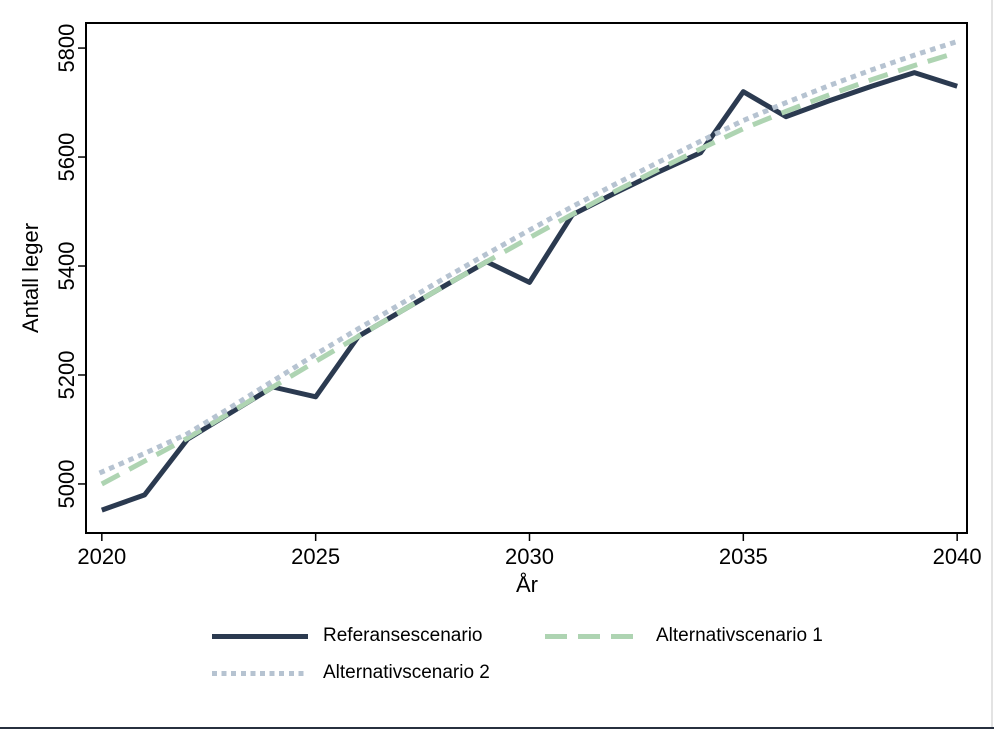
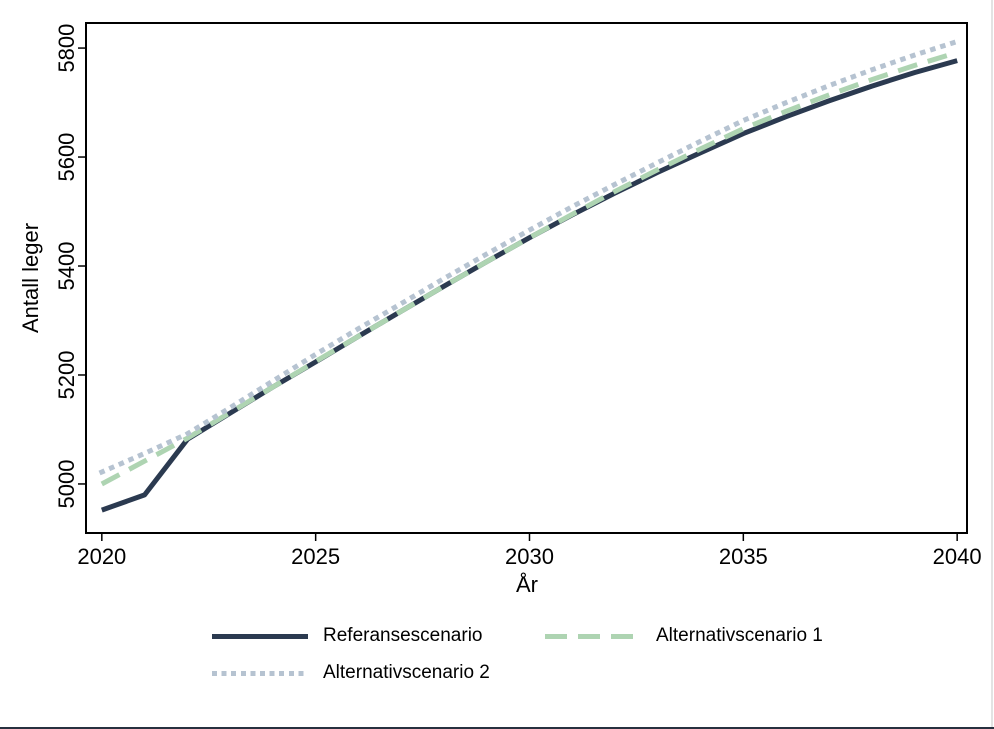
Referansescenario/2025: 5160 -> 5220
Referansescenario/2030: 5370 -> 5450
Referansescenario/2035: 5720 -> 5640
Referansescenario/2040: 5730 -> 5780
